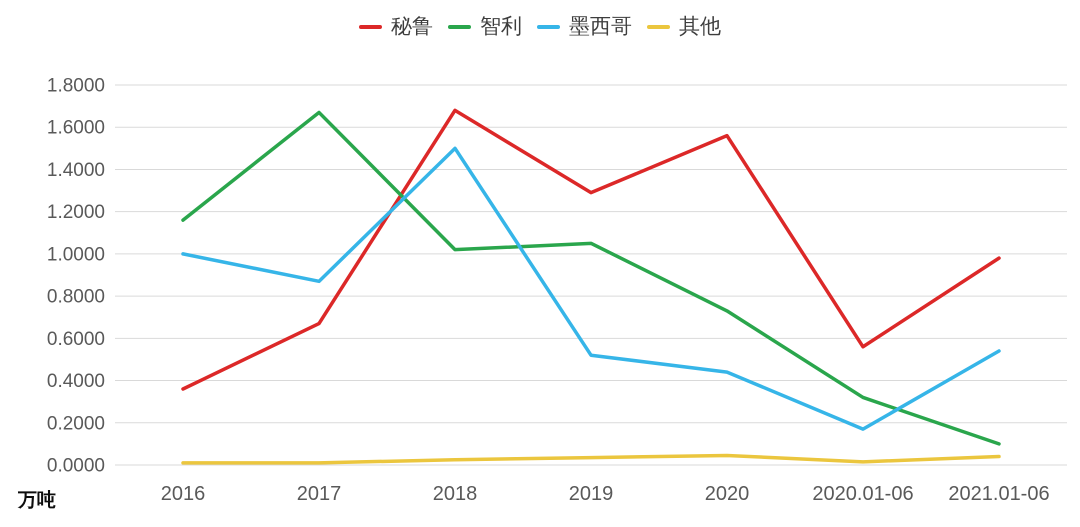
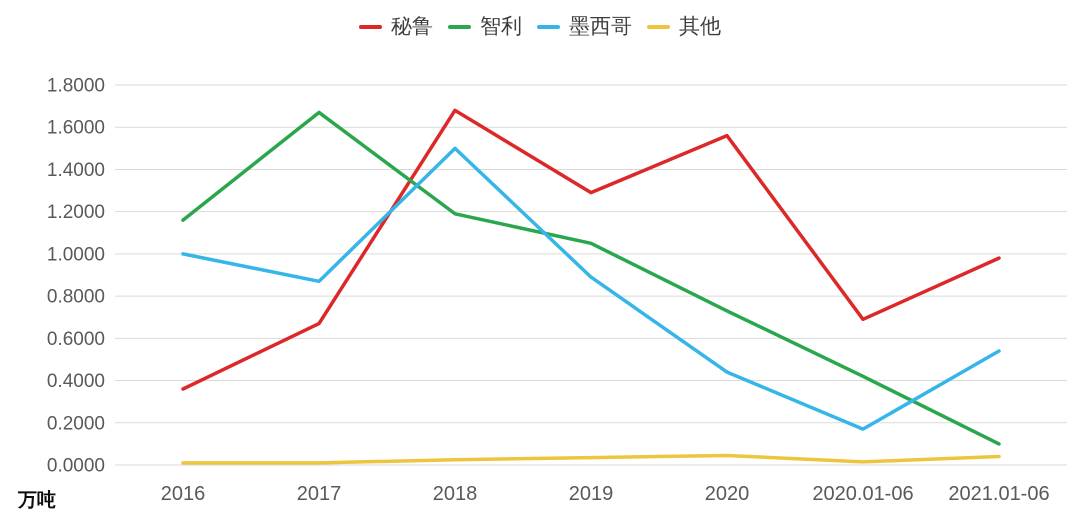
智利/2018: 1.02 -> 1.19
墨西哥/2019: 0.52 -> 0.89
秘鲁/2020.01-06: 0.56 -> 0.69
智利/2020.01-06: 0.32 -> 0.42
